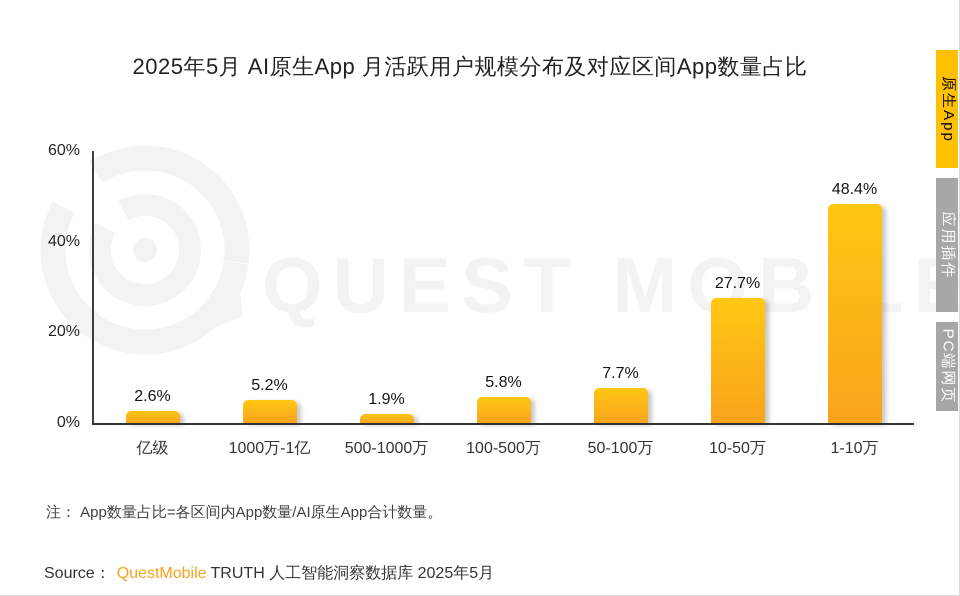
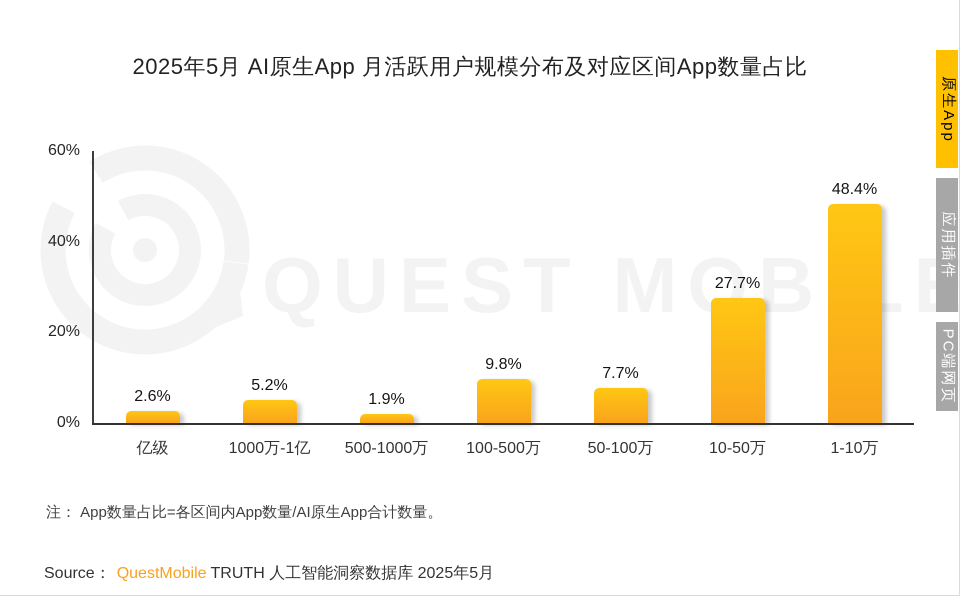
100-500万: 5.8% -> 9.8%
